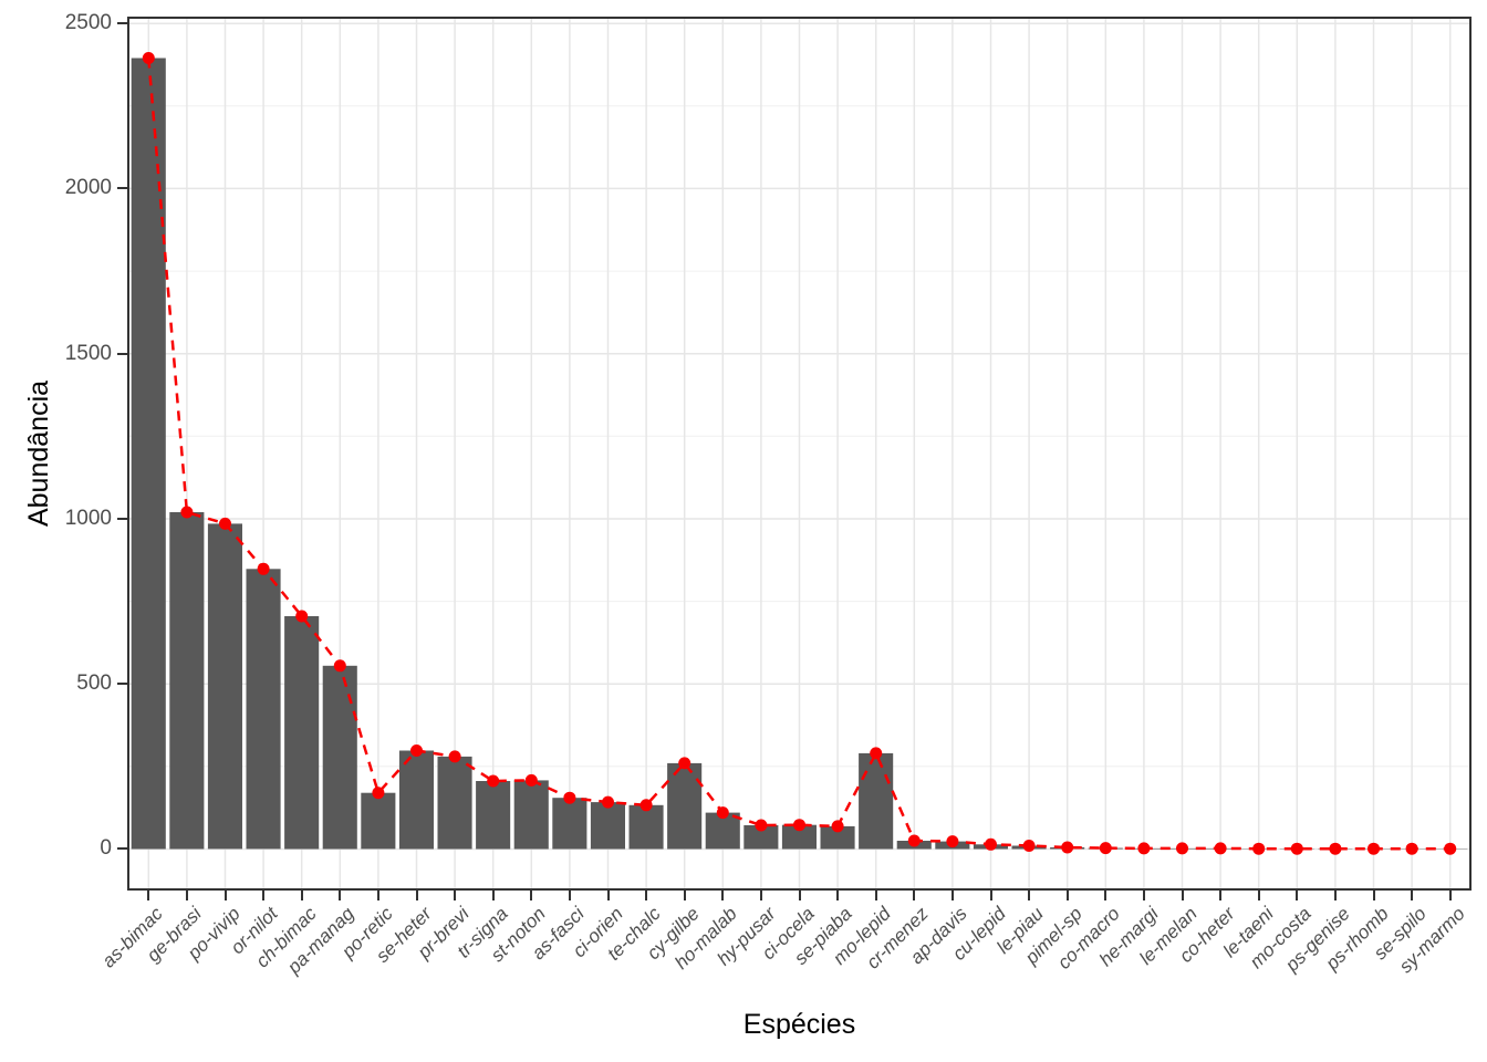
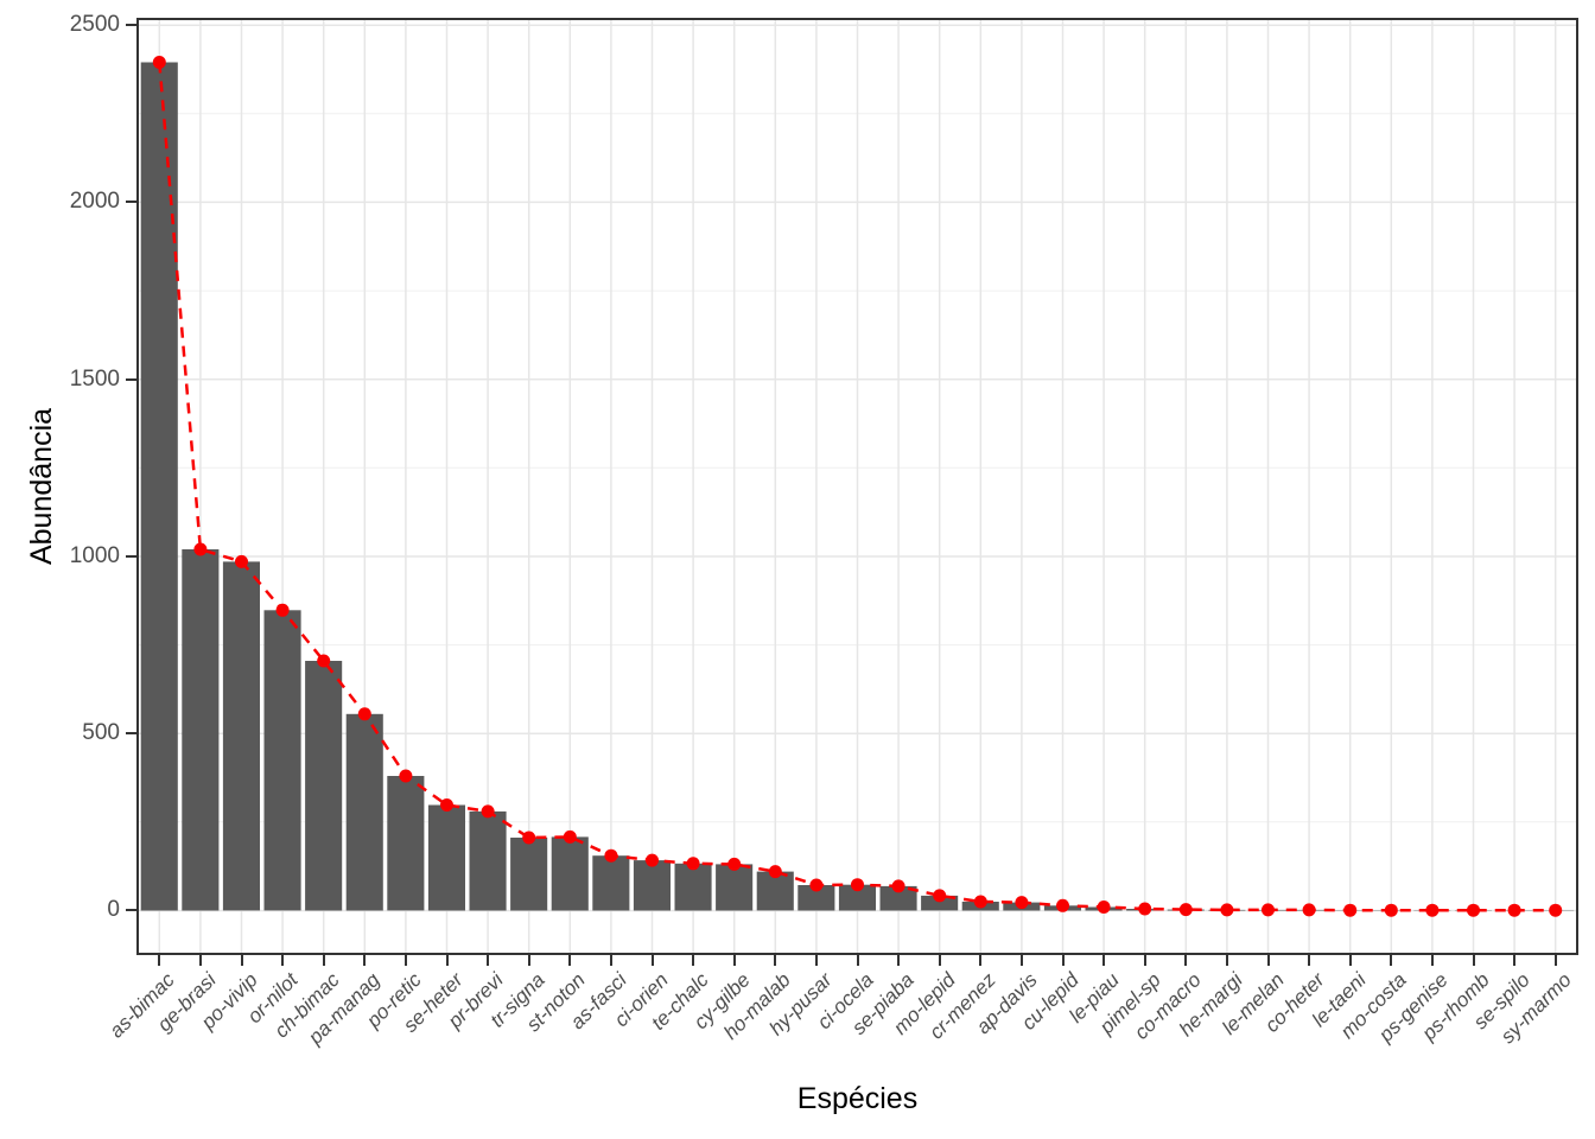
po-retic: 170 -> 380
cy-gilbe: 260 -> 130
mo-lepid: 290 -> 40
